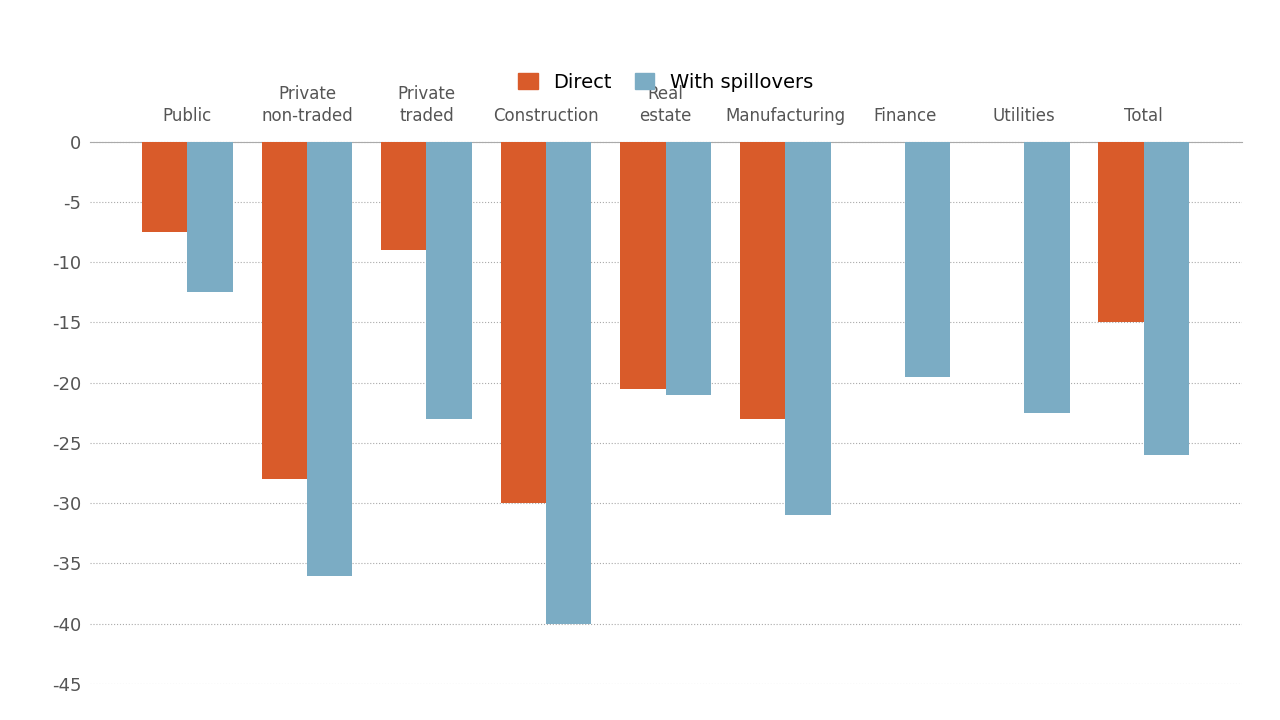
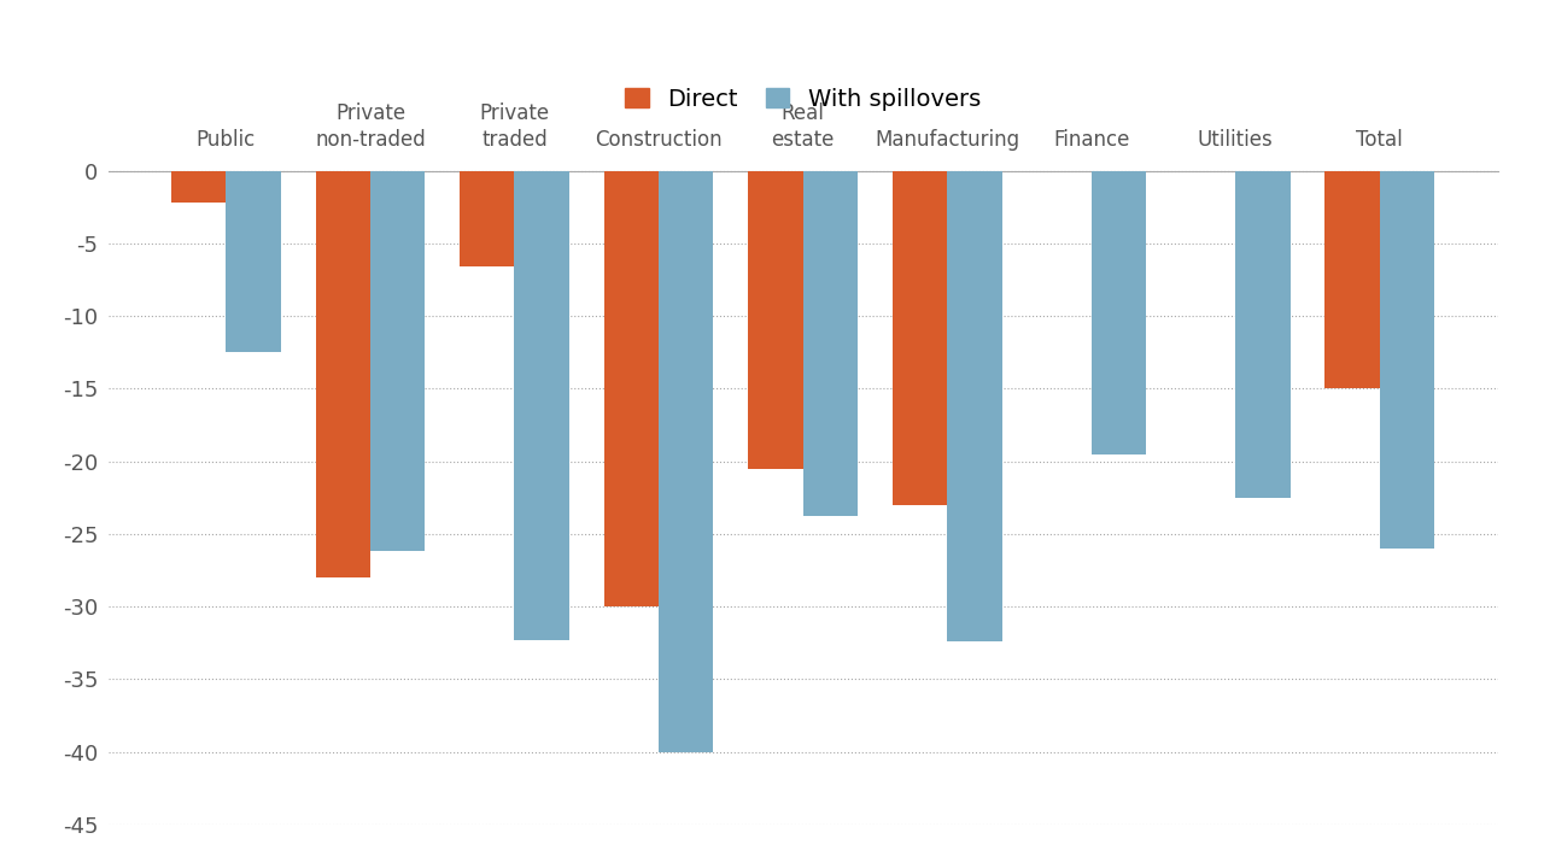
Direct/Public: -7.5 -> -2.2
With spillovers/Private non-traded: -36.0 -> -26.2
Direct/Private traded: -9.0 -> -6.6
With spillovers/Private traded: -23.0 -> -32.3
With spillovers/Real estate: -21.0 -> -23.8
With spillovers/Manufacturing: -31.0 -> -32.4
